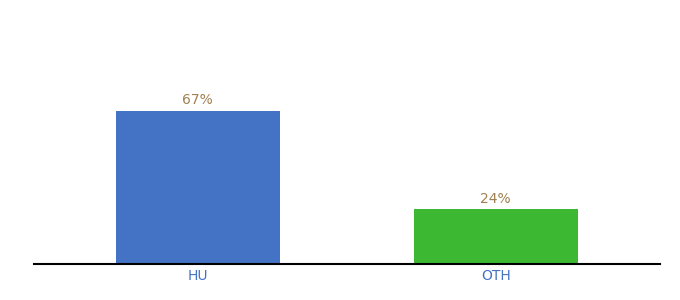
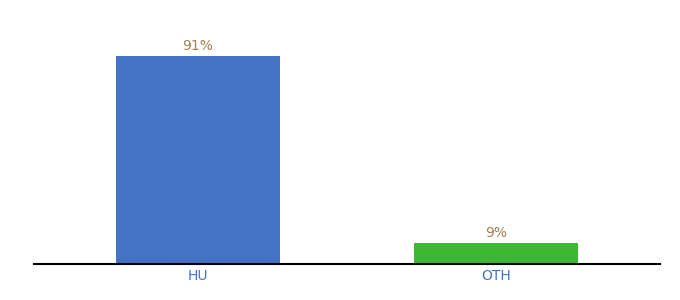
HU: 67% -> 91%
OTH: 24% -> 9%
